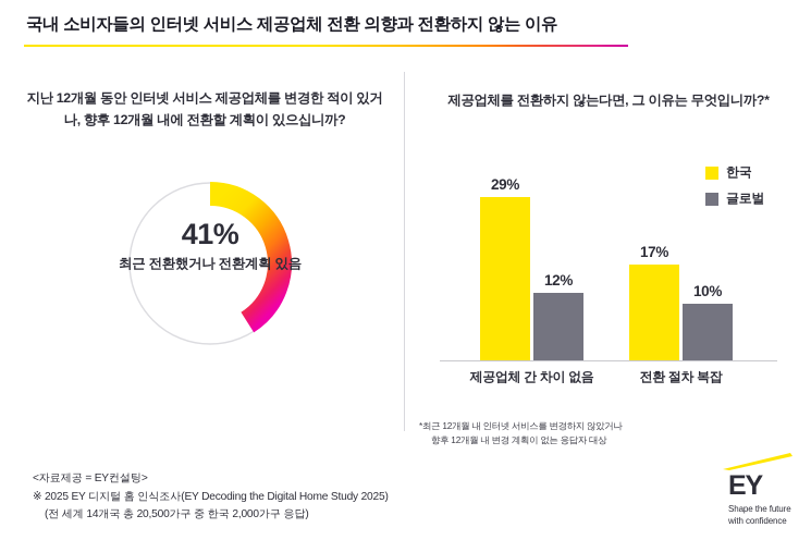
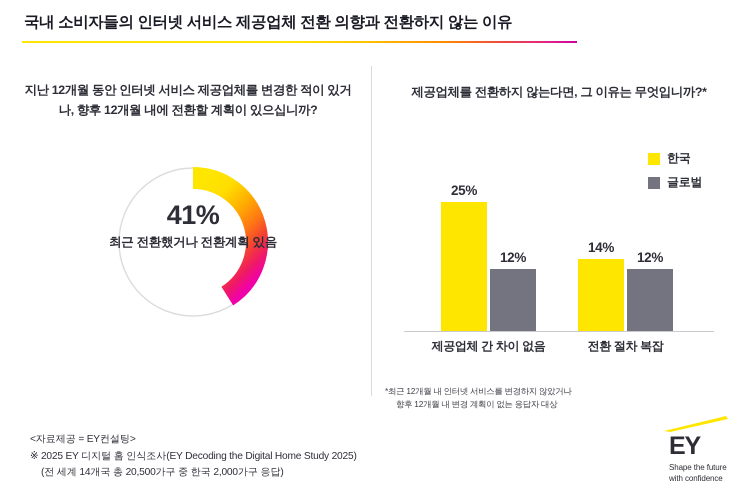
한국/제공업체 간 차이 없음: 29% -> 25%
한국/전환 절차 복잡: 17% -> 14%
글로벌/전환 절차 복잡: 10% -> 12%
